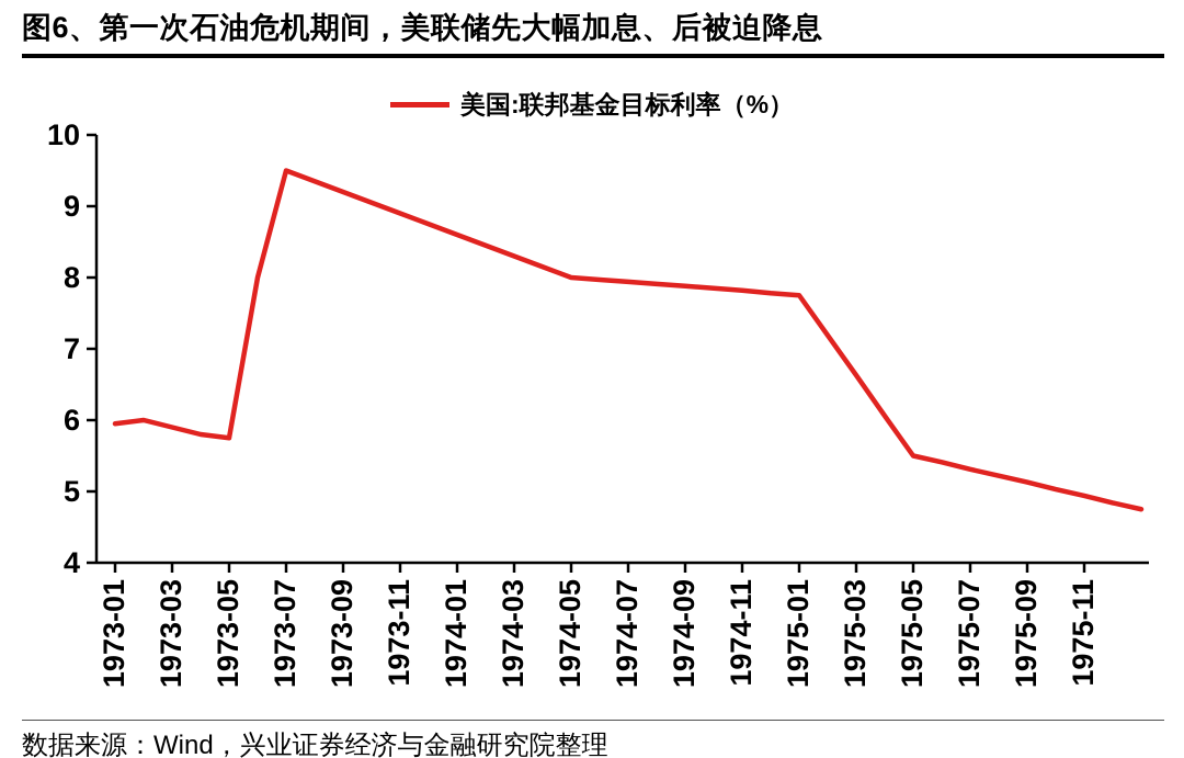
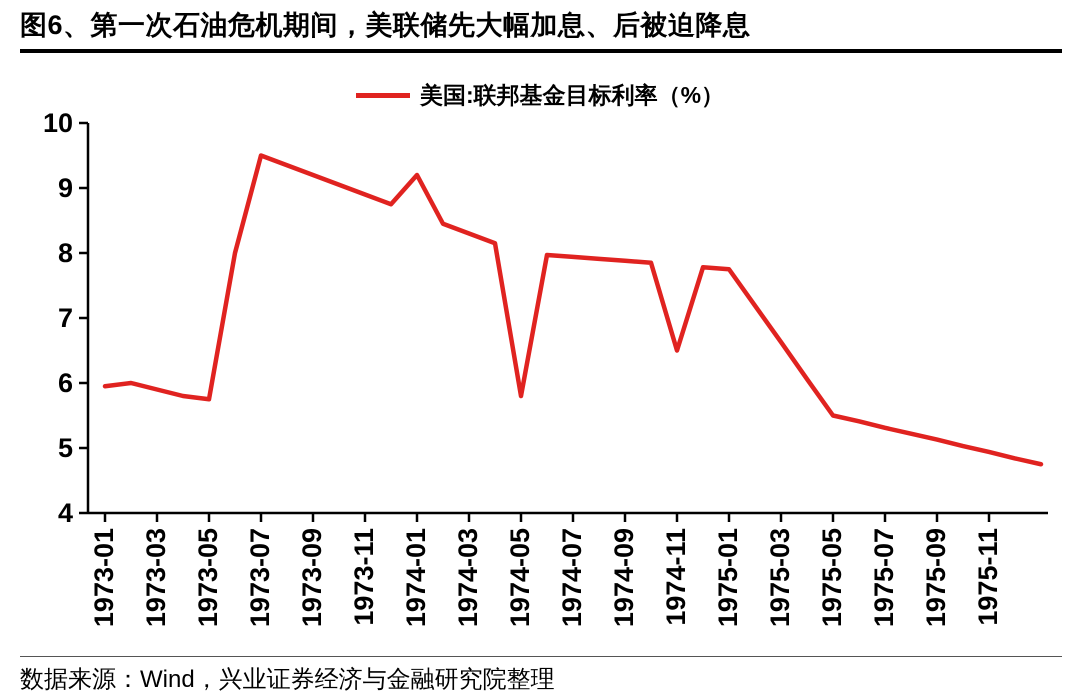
1974-01: 8.6 -> 9.2
1974-05: 8.0 -> 5.8
1974-11: 7.8 -> 6.5
